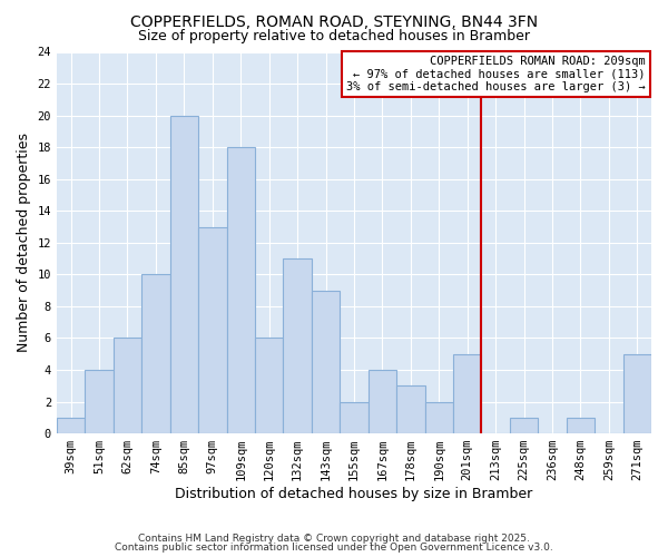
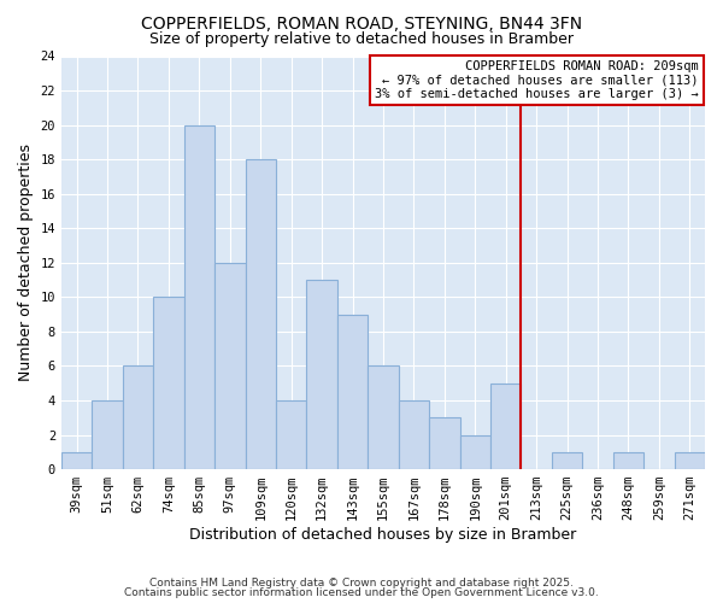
97sqm: 13 -> 12
120sqm: 6 -> 4
155sqm: 2 -> 6
271sqm: 5 -> 1
